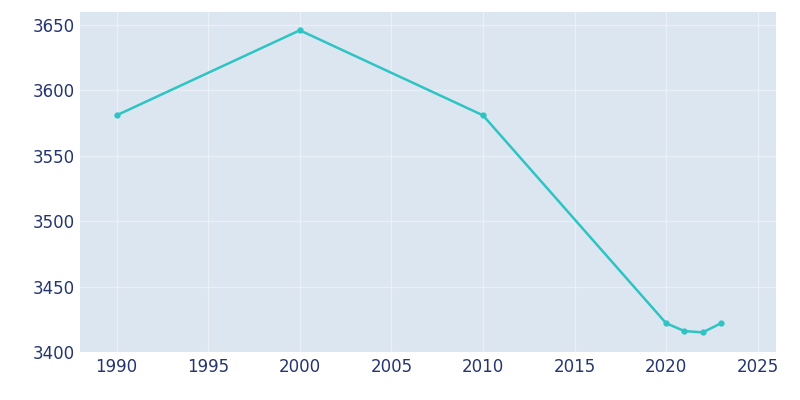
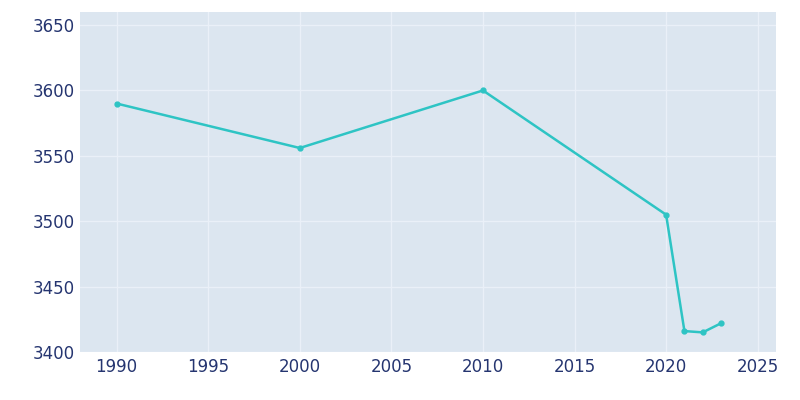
1990: 3581 -> 3590
2000: 3646 -> 3556
2010: 3581 -> 3600
2020: 3422 -> 3505
